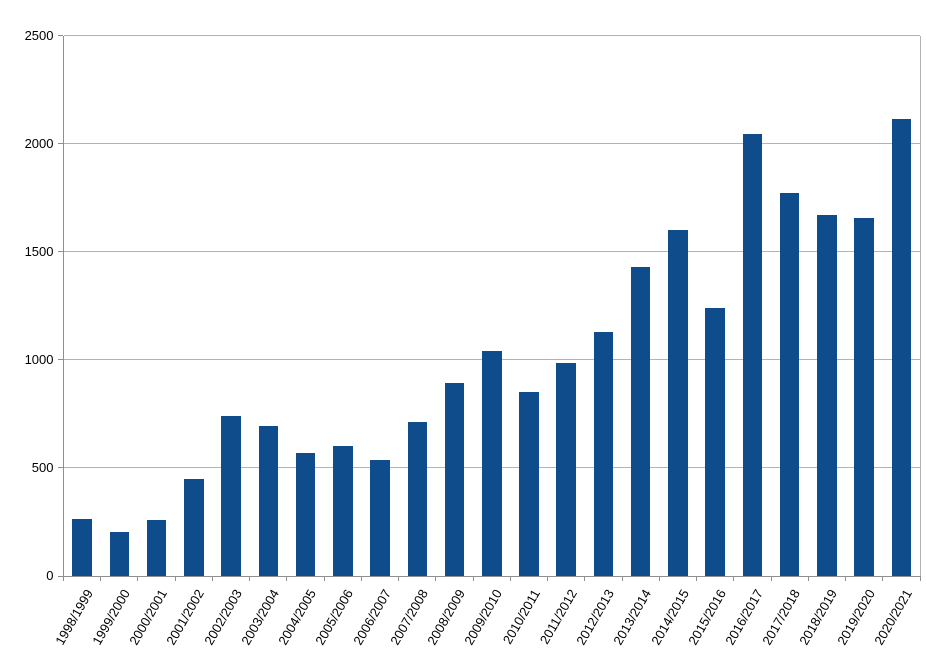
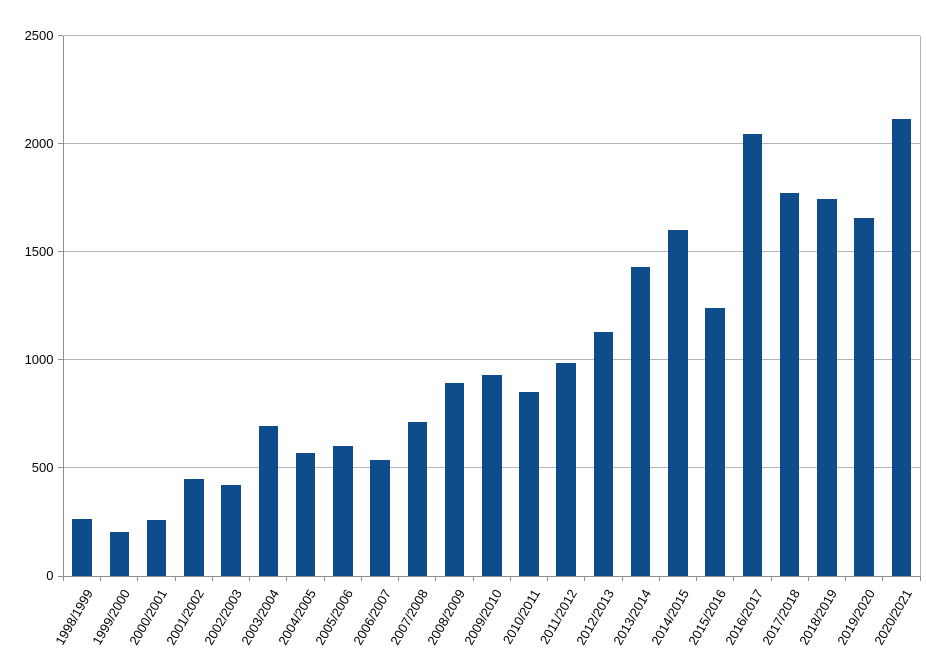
2002/2003: 740 -> 420
2009/2010: 1040 -> 930
2018/2019: 1670 -> 1740
